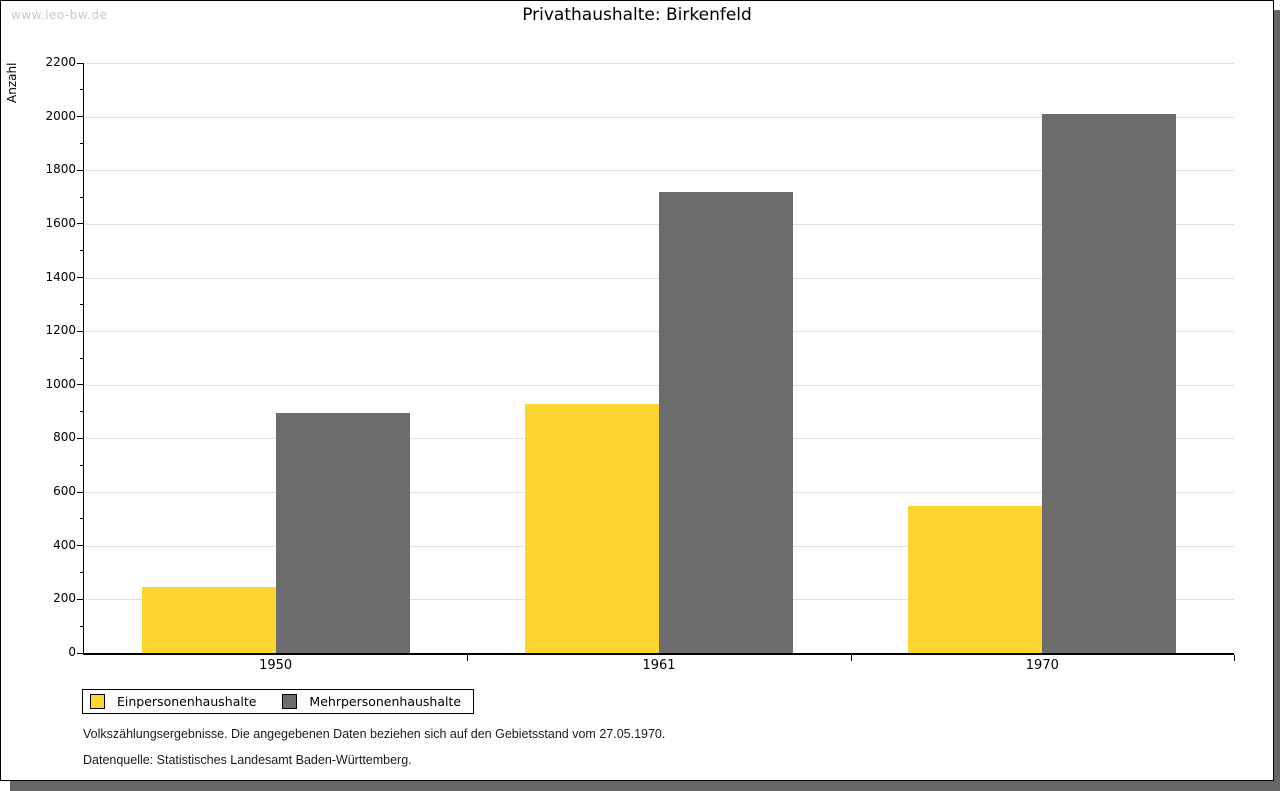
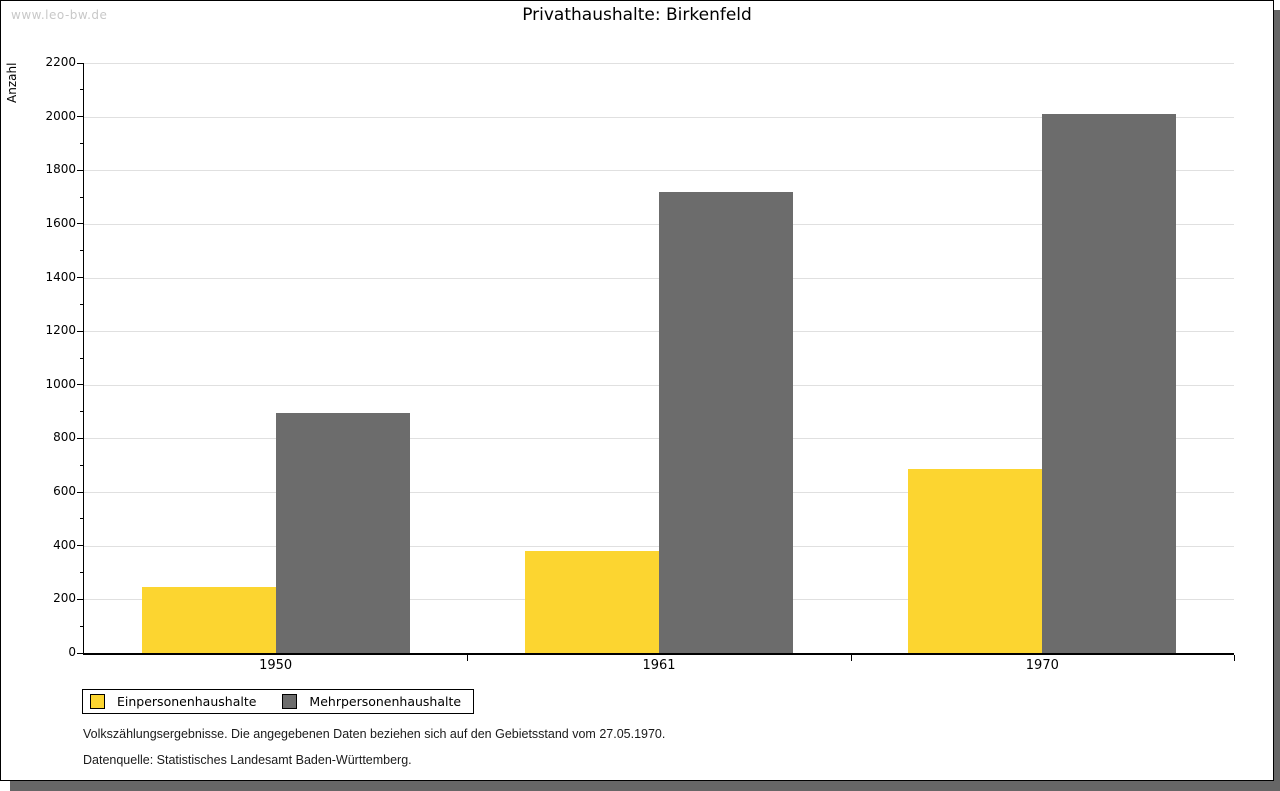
Einpersonenhaushalte/1961: 930 -> 380
Einpersonenhaushalte/1970: 550 -> 680
